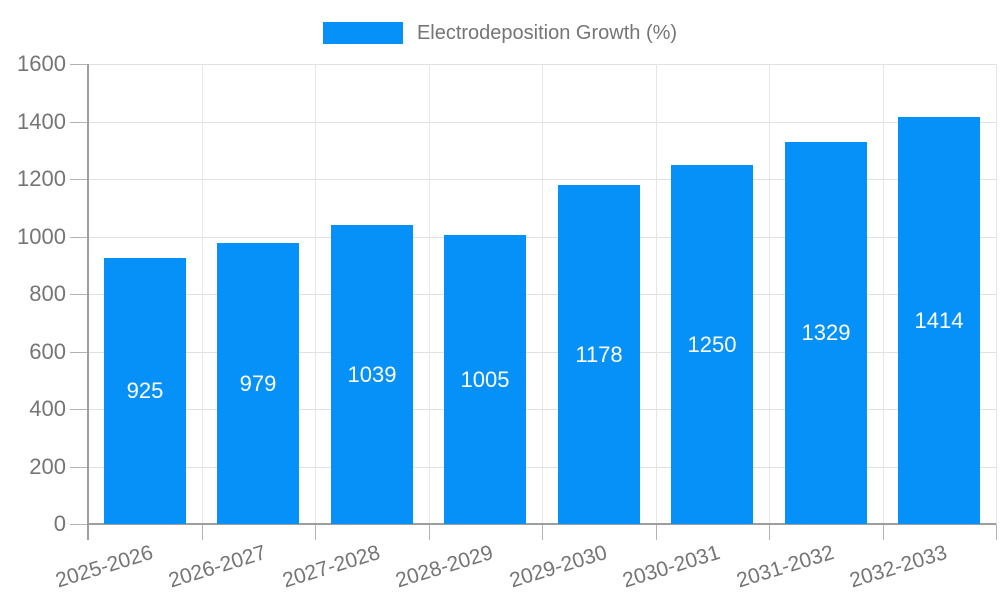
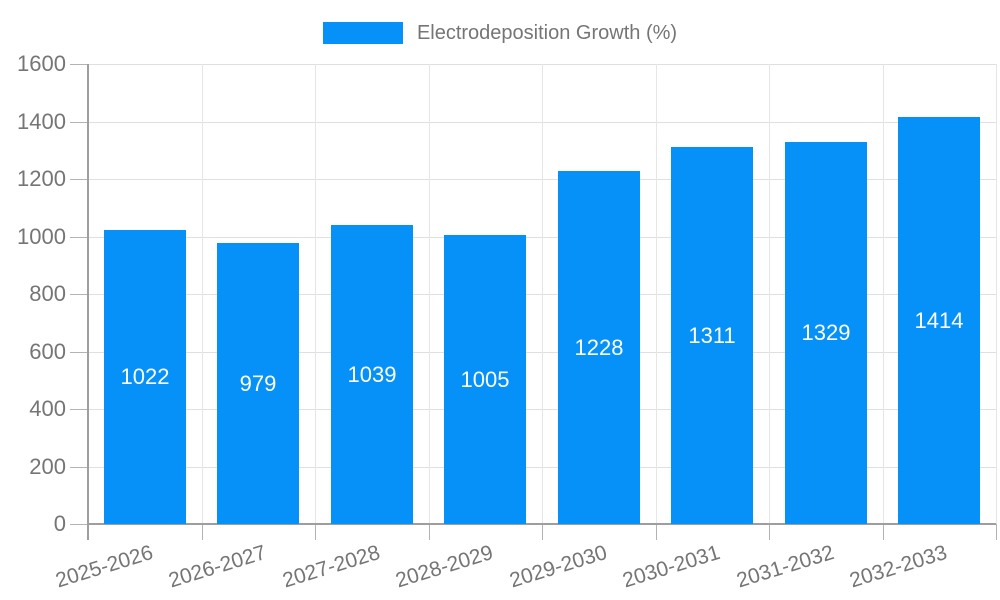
2025-2026: 925 -> 1022
2029-2030: 1178 -> 1228
2030-2031: 1250 -> 1311
